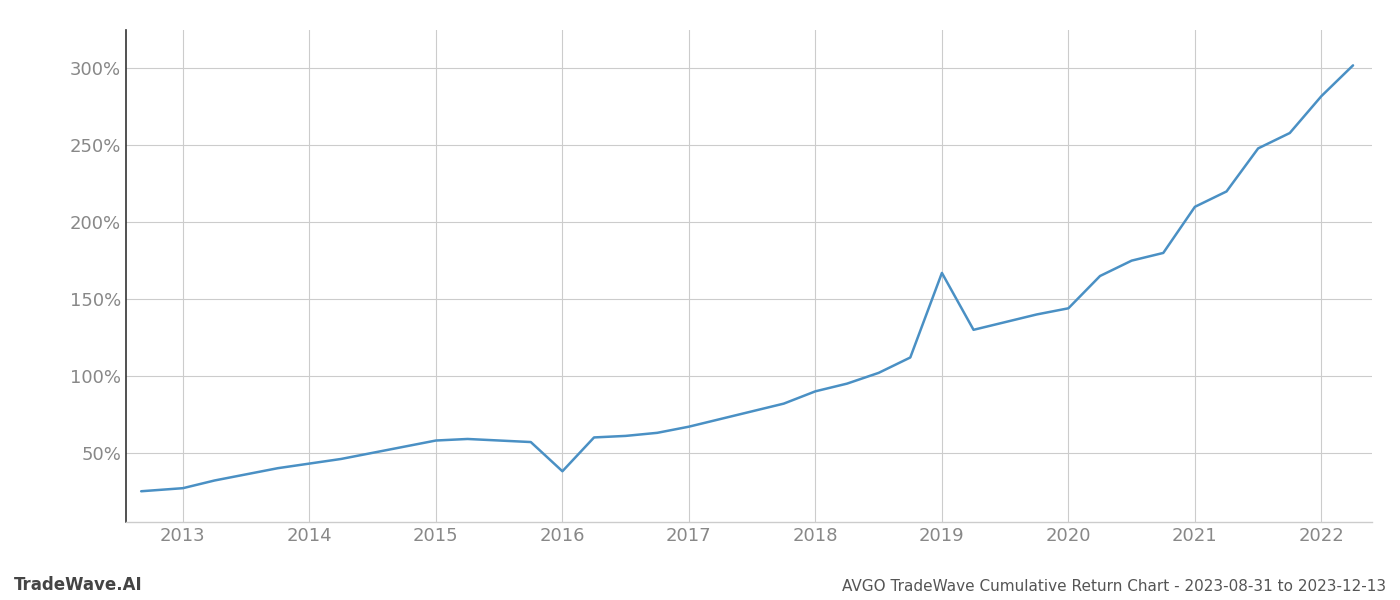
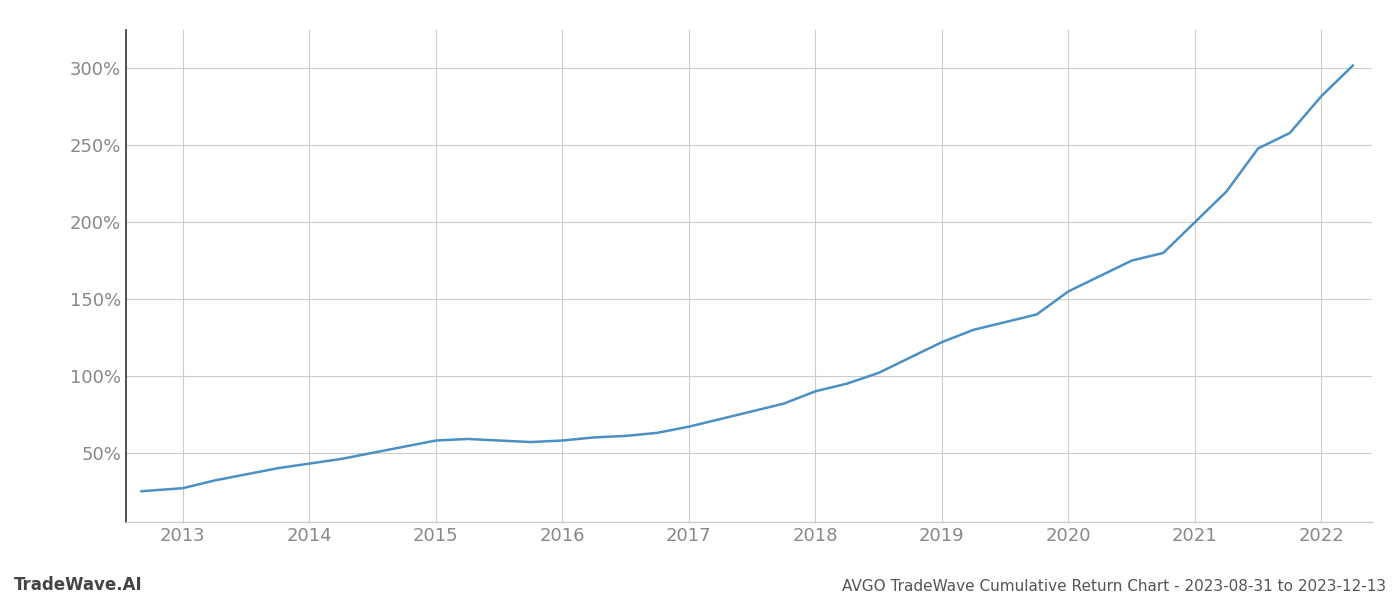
2016: 38% -> 58%
2019: 167% -> 122%
2020: 144% -> 155%
2021: 210% -> 200%
